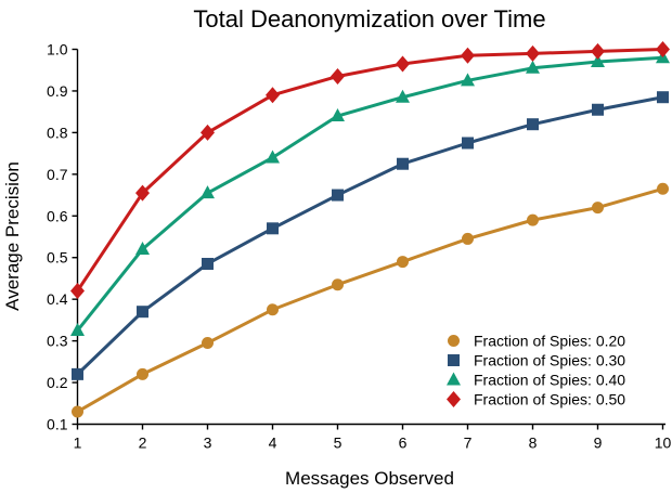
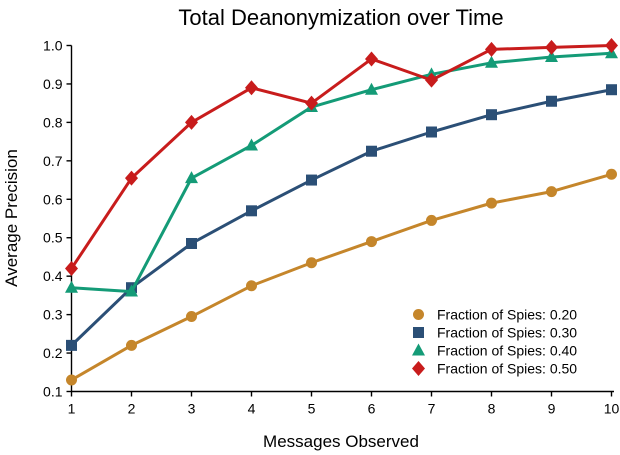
Fraction of Spies: 0.40/1: 0.33 -> 0.37
Fraction of Spies: 0.40/2: 0.52 -> 0.36
Fraction of Spies: 0.50/5: 0.94 -> 0.85
Fraction of Spies: 0.50/7: 0.98 -> 0.91
